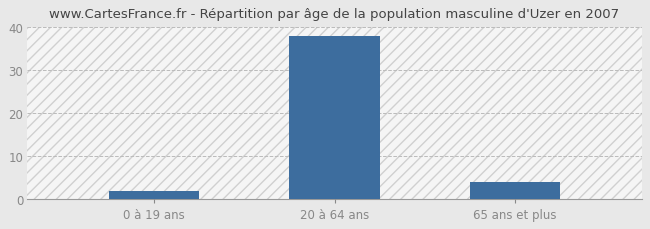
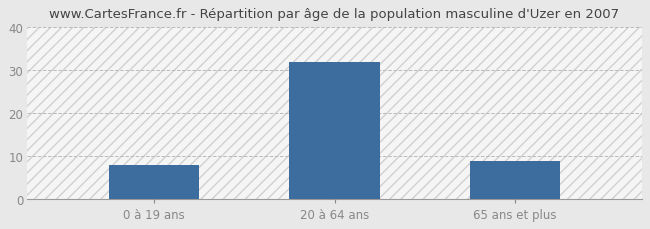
0 à 19 ans: 2 -> 8
20 à 64 ans: 38 -> 32
65 ans et plus: 4 -> 9
